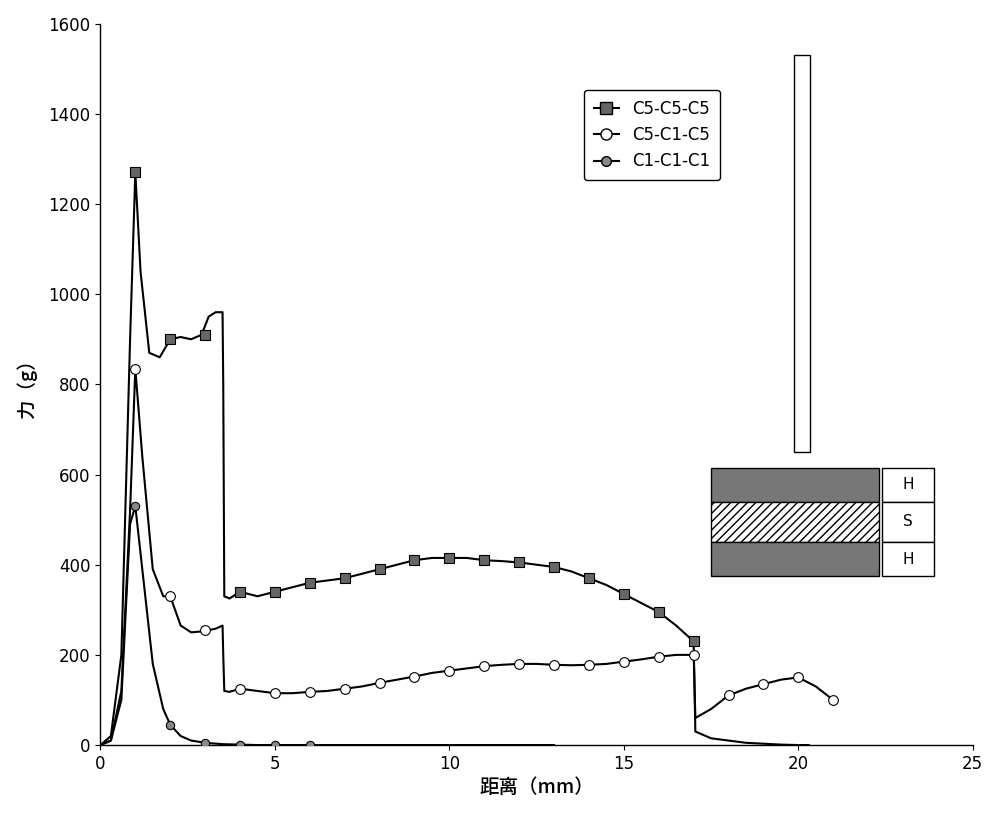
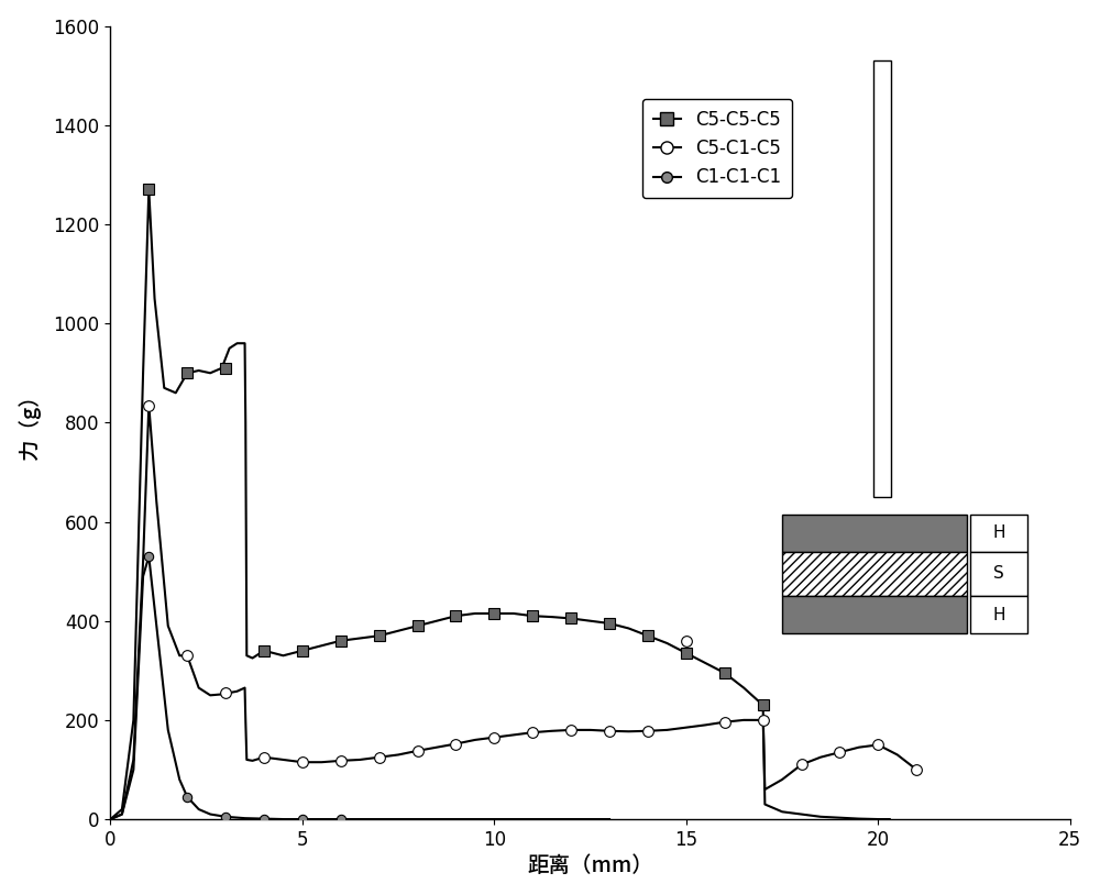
C5-C1-C5/15: 185 -> 360
